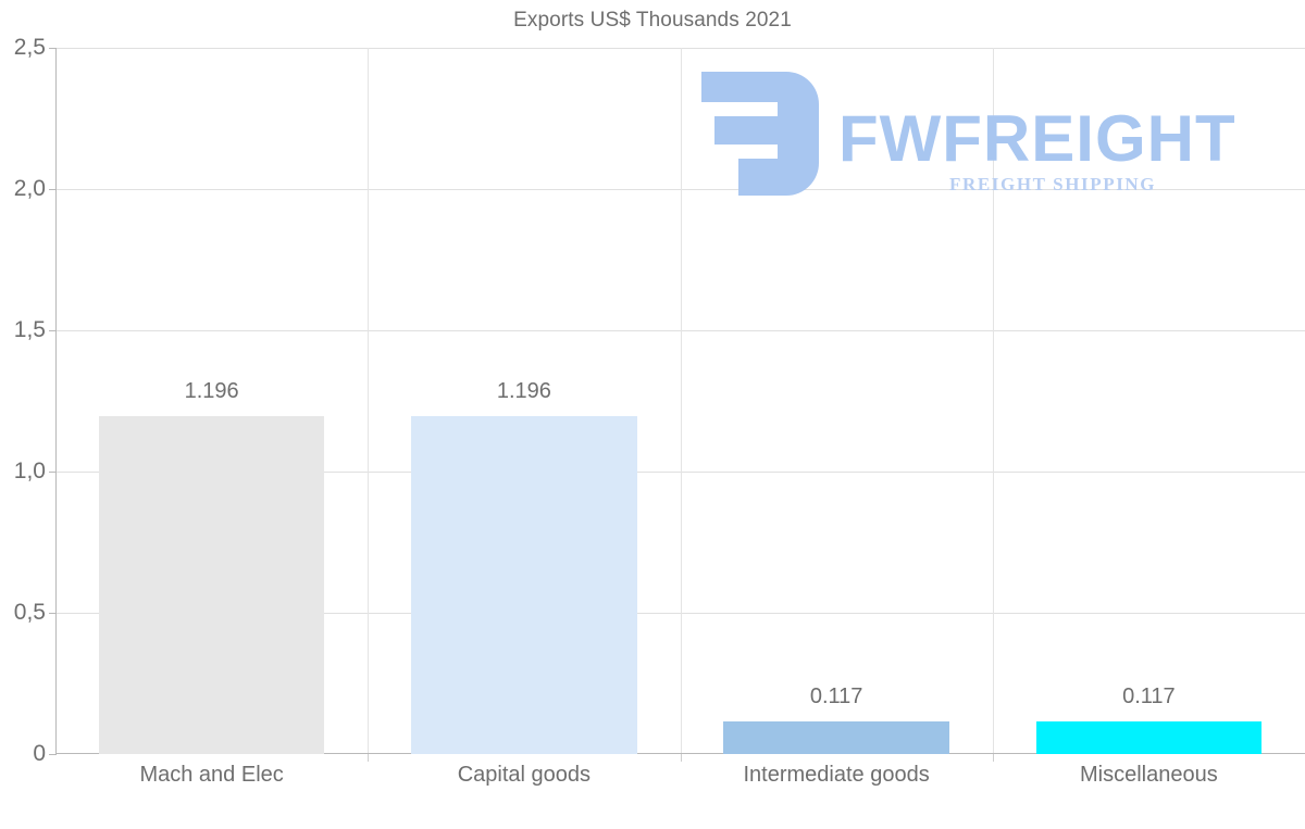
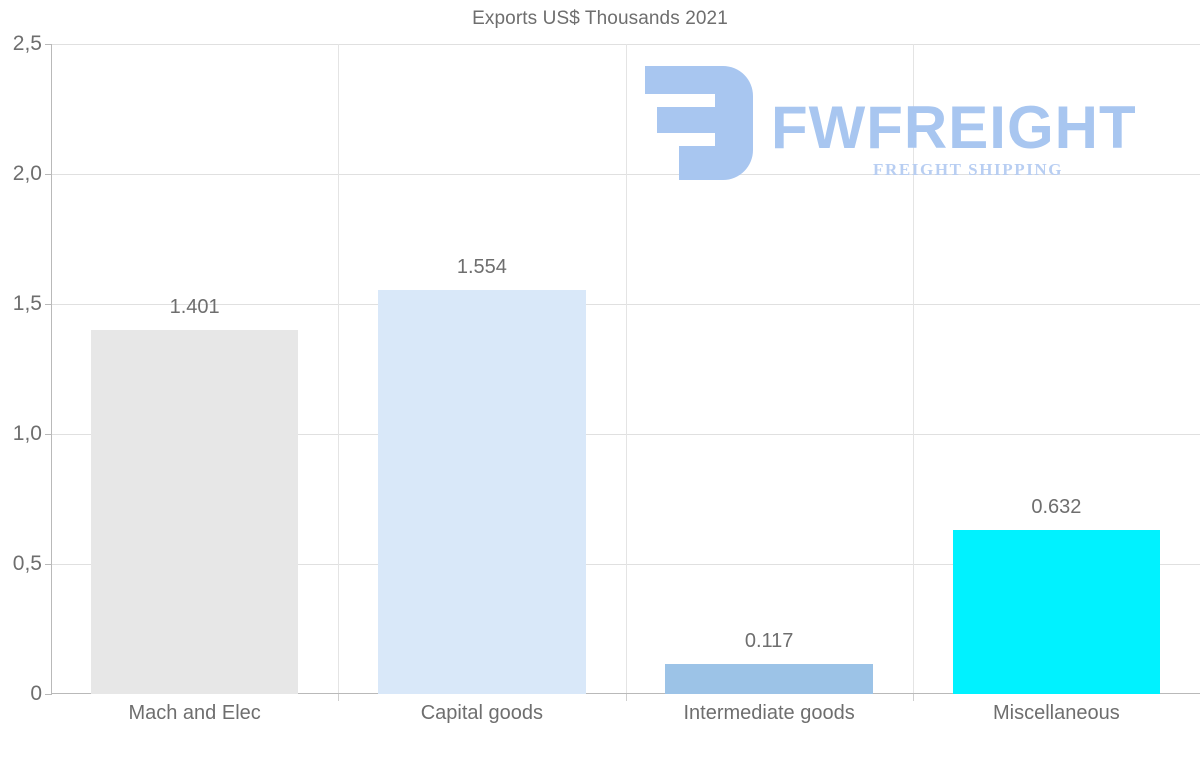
Mach and Elec: 1.196 -> 1.401
Capital goods: 1.196 -> 1.554
Miscellaneous: 0.117 -> 0.632
